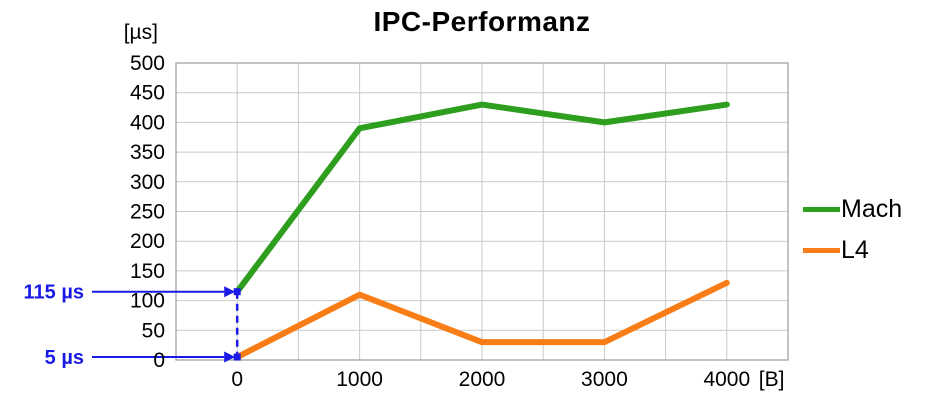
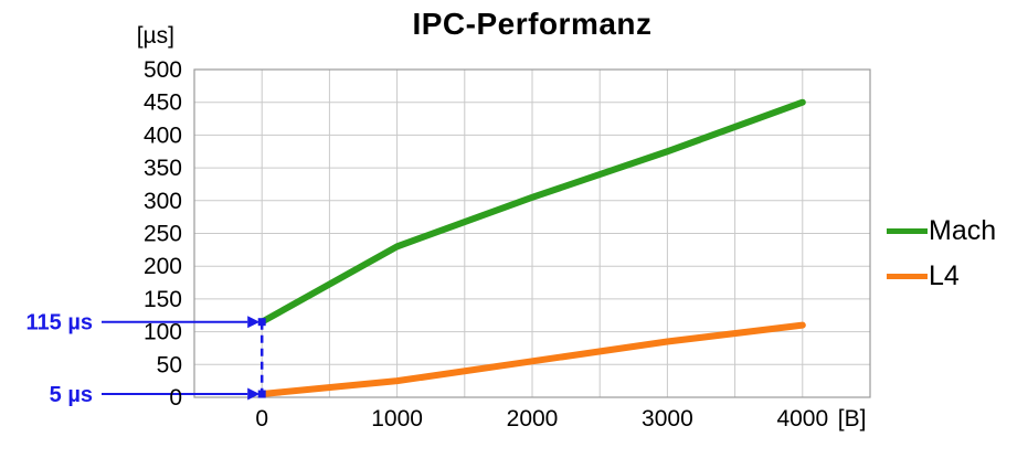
Mach/1000: 390 -> 230
L4/1000: 110 -> 20
Mach/2000: 430 -> 300
L4/2000: 30 -> 60
Mach/3000: 400 -> 380
L4/3000: 30 -> 80
Mach/4000: 430 -> 450
L4/4000: 130 -> 110
